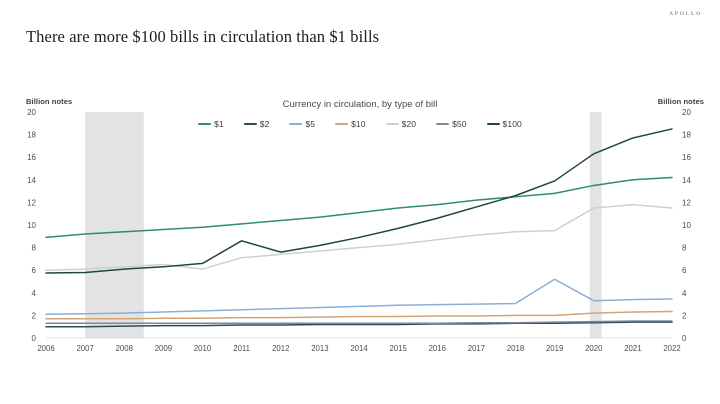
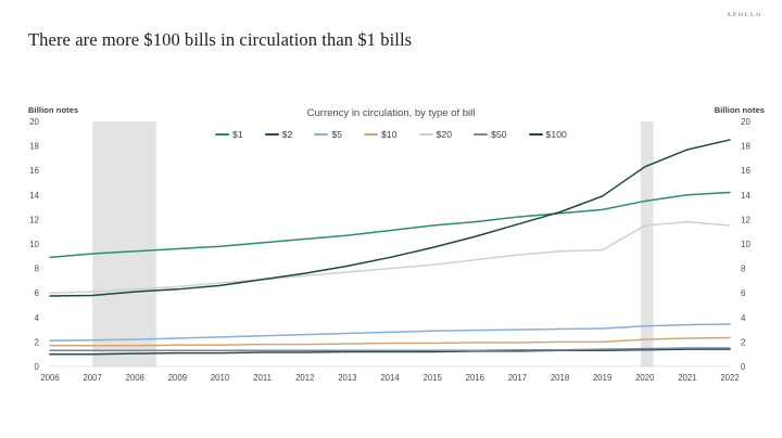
$20/2010: 6.1 -> 6.8
$100/2011: 8.6 -> 7.1
$5/2019: 5.2 -> 3.1
